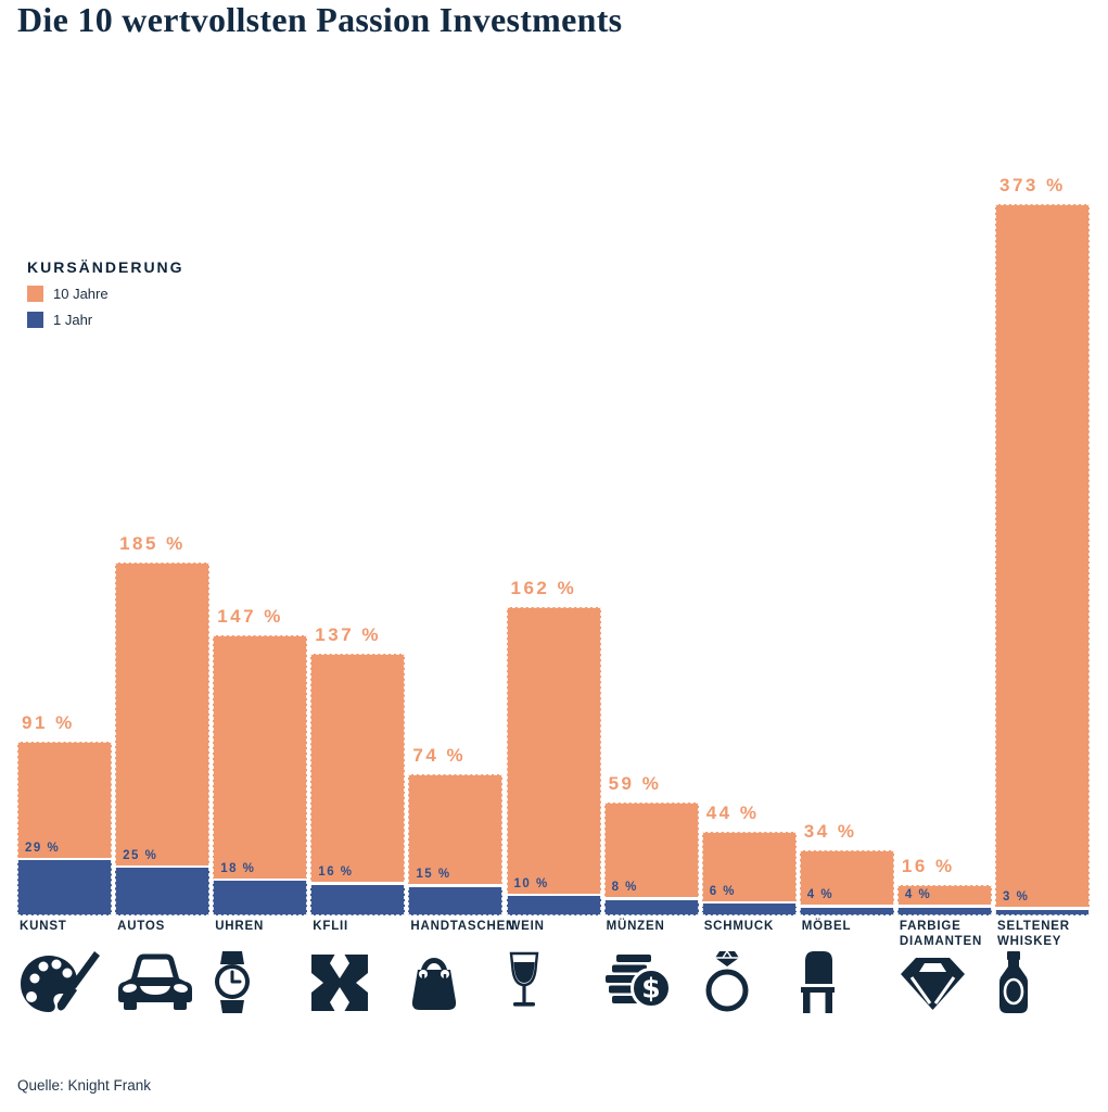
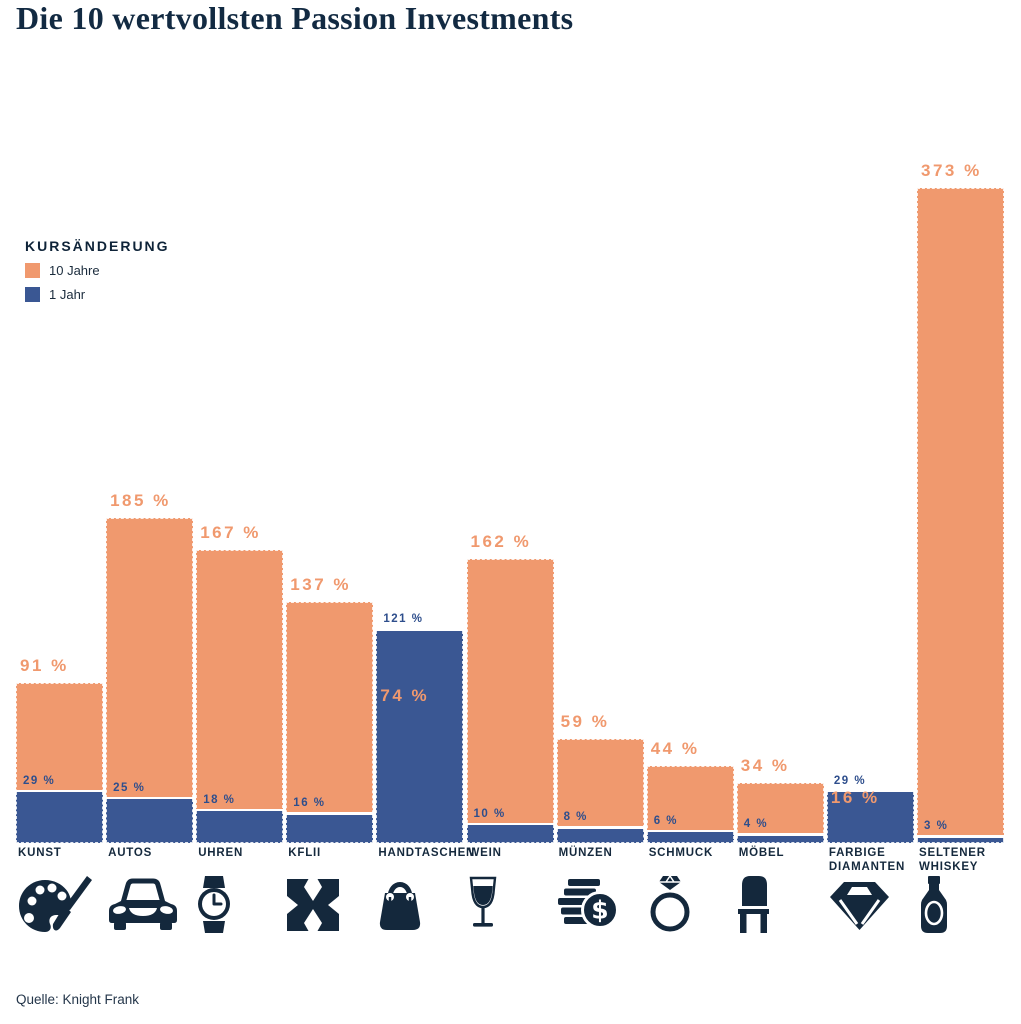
10 Jahre/UHREN: 147 -> 167
1 Jahr/HANDTASCHEN: 15 -> 121
1 Jahr/FARBIGE DIAMANTEN: 4 -> 29
